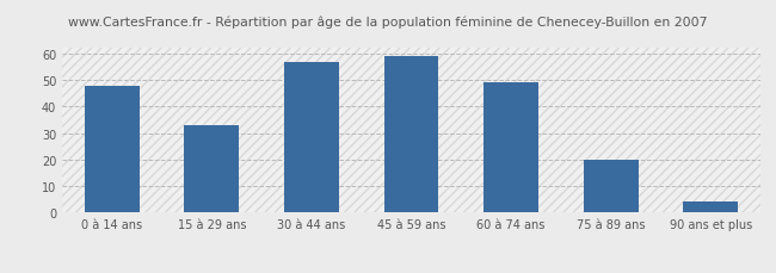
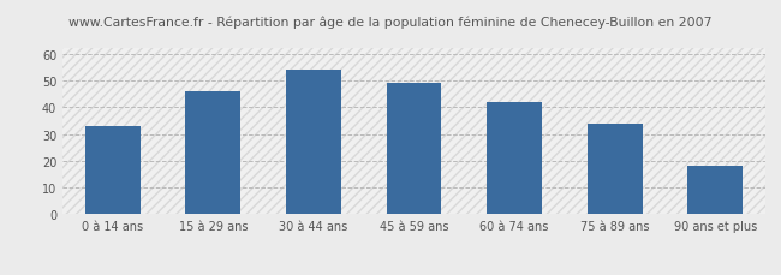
0 à 14 ans: 48 -> 33
15 à 29 ans: 33 -> 46
30 à 44 ans: 57 -> 54
45 à 59 ans: 59 -> 49
60 à 74 ans: 49 -> 42
75 à 89 ans: 20 -> 34
90 ans et plus: 4 -> 18
